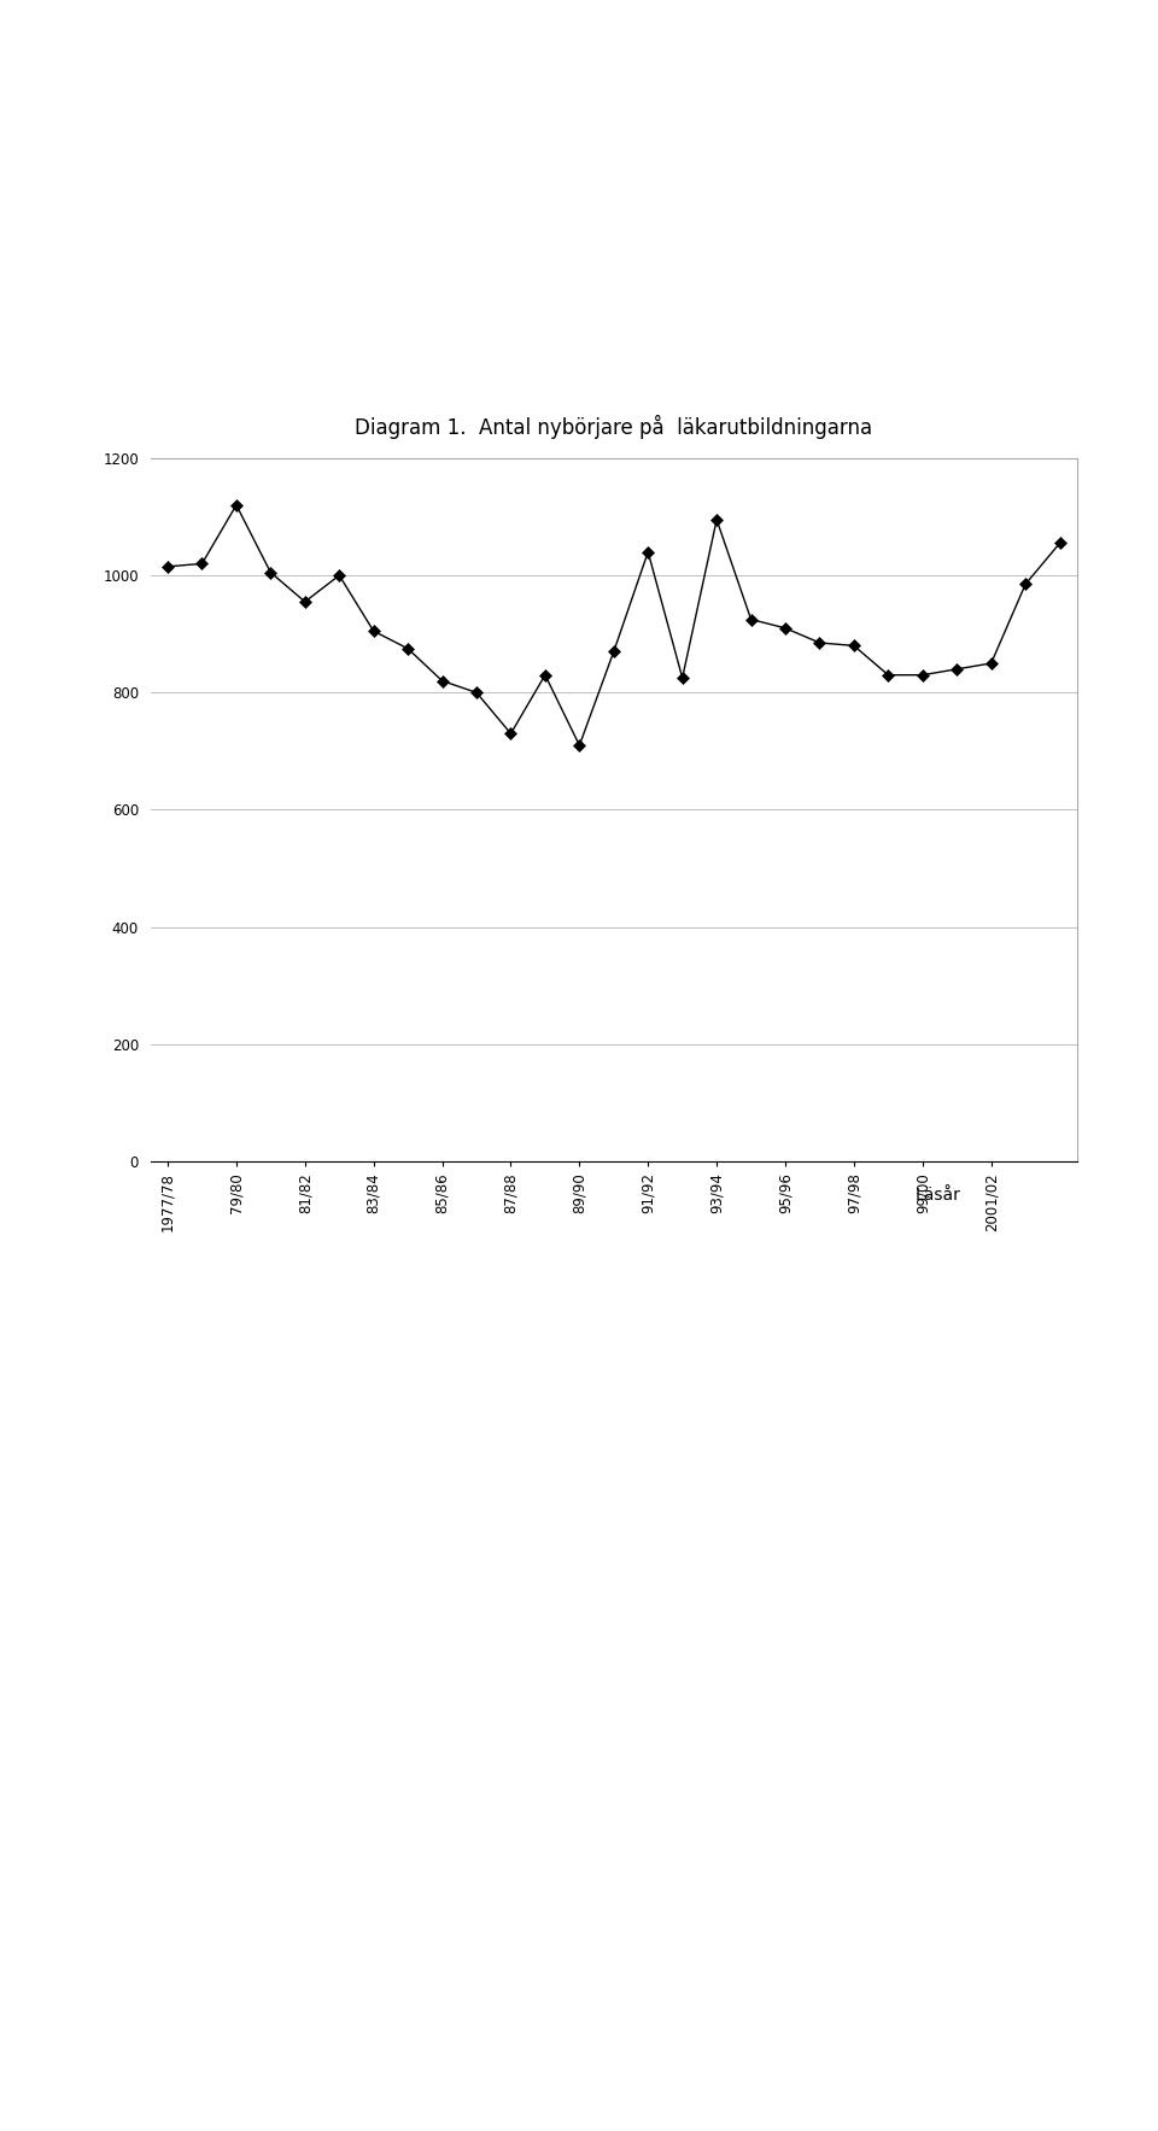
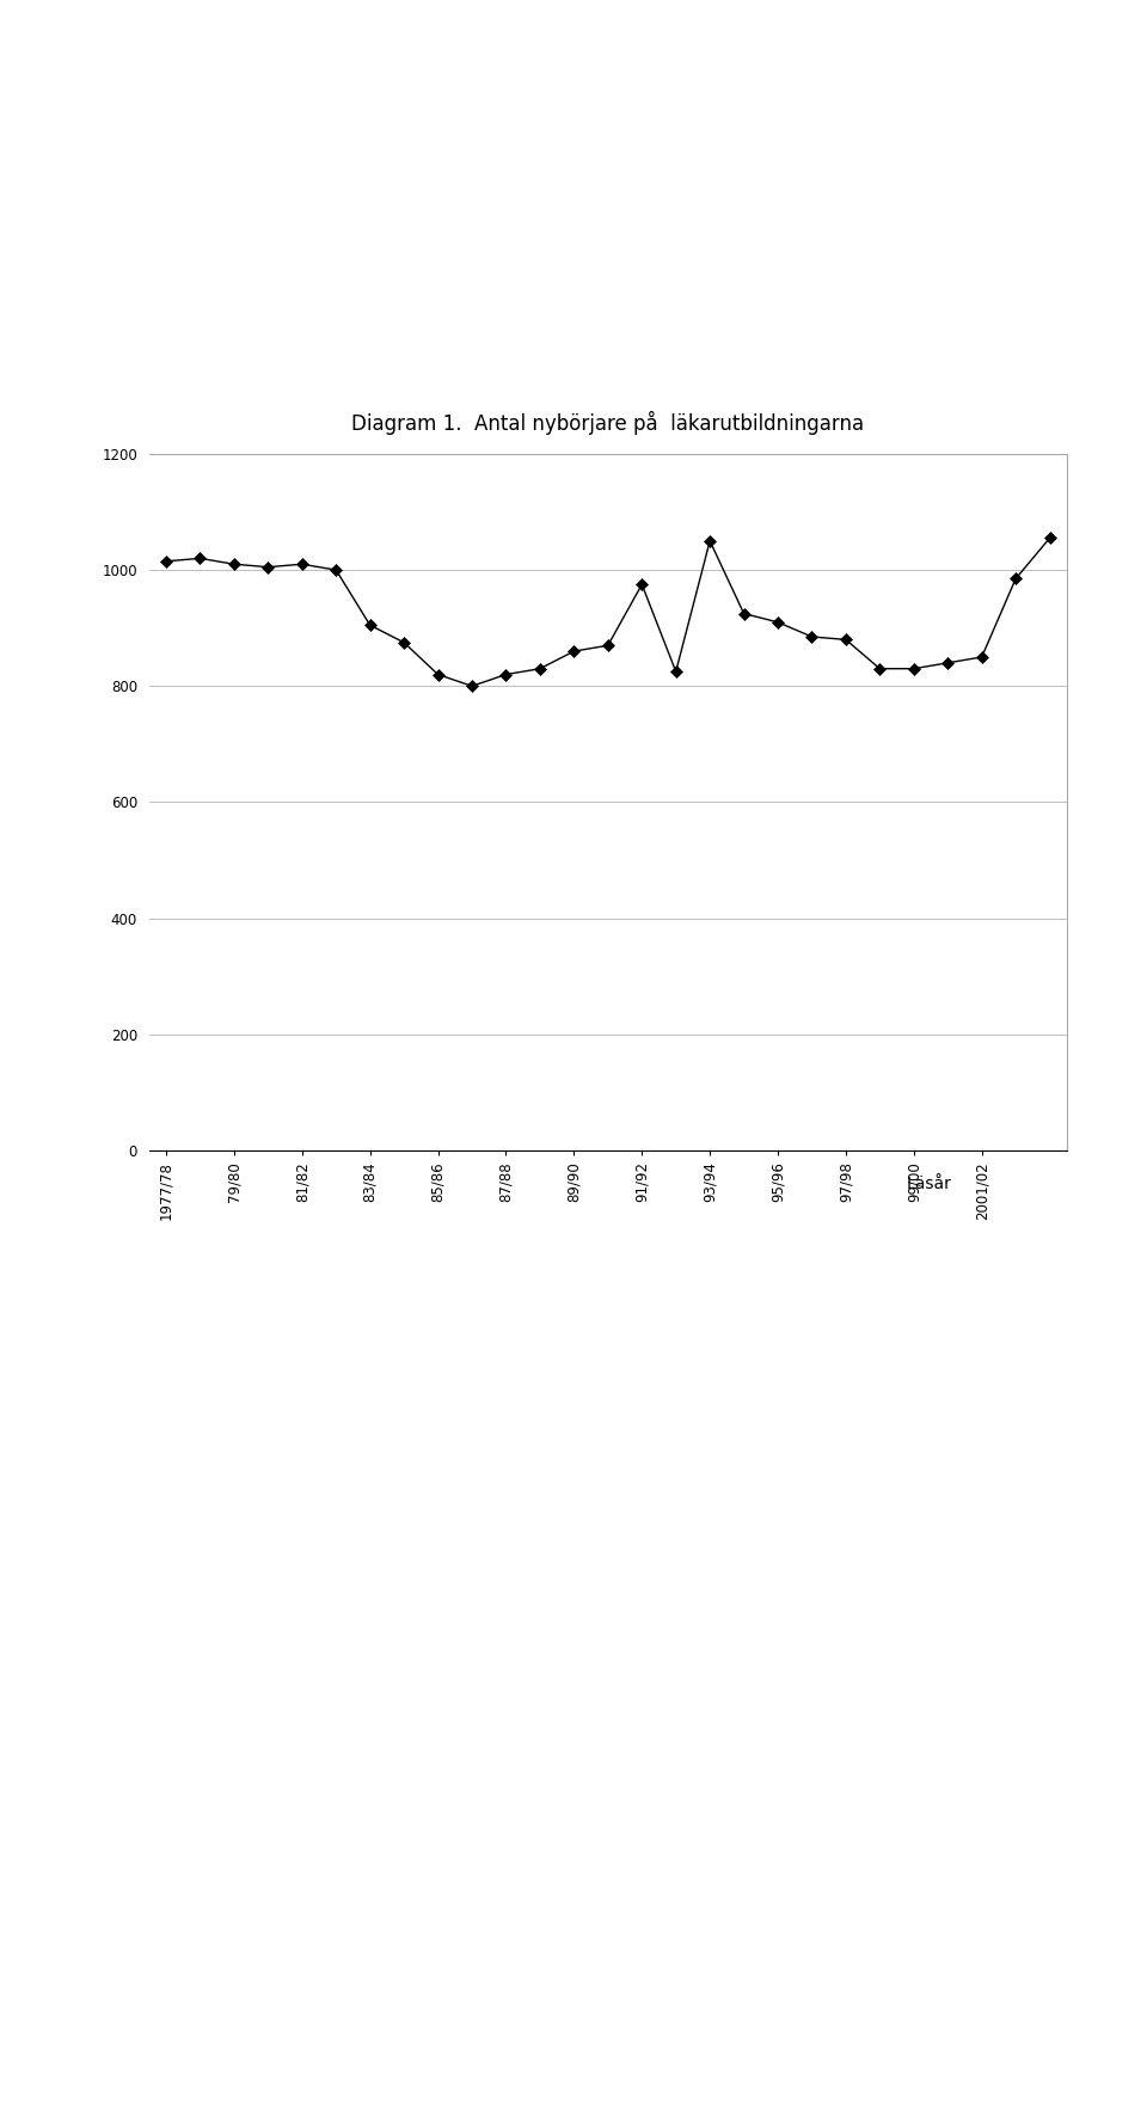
79/80: 1120 -> 1010
81/82: 955 -> 1010
87/88: 730 -> 820
89/90: 710 -> 860
91/92: 1040 -> 975
93/94: 1095 -> 1050
